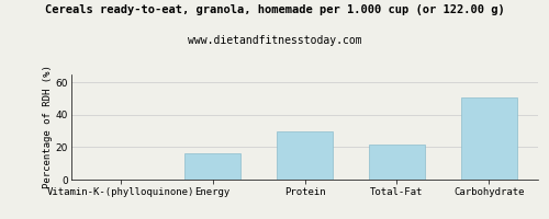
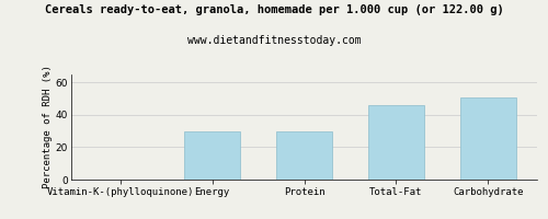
Energy: 16 -> 30
Total-Fat: 22 -> 46
